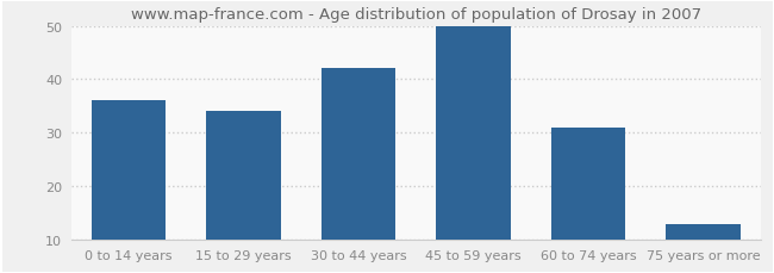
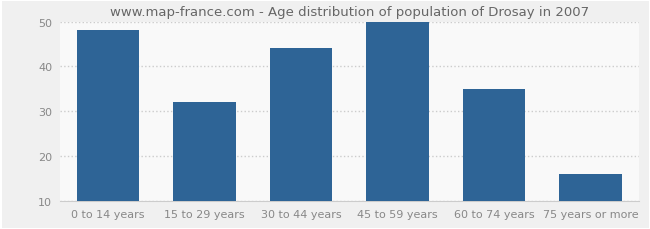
0 to 14 years: 36 -> 48
15 to 29 years: 34 -> 32
30 to 44 years: 42 -> 44
60 to 74 years: 31 -> 35
75 years or more: 13 -> 16
